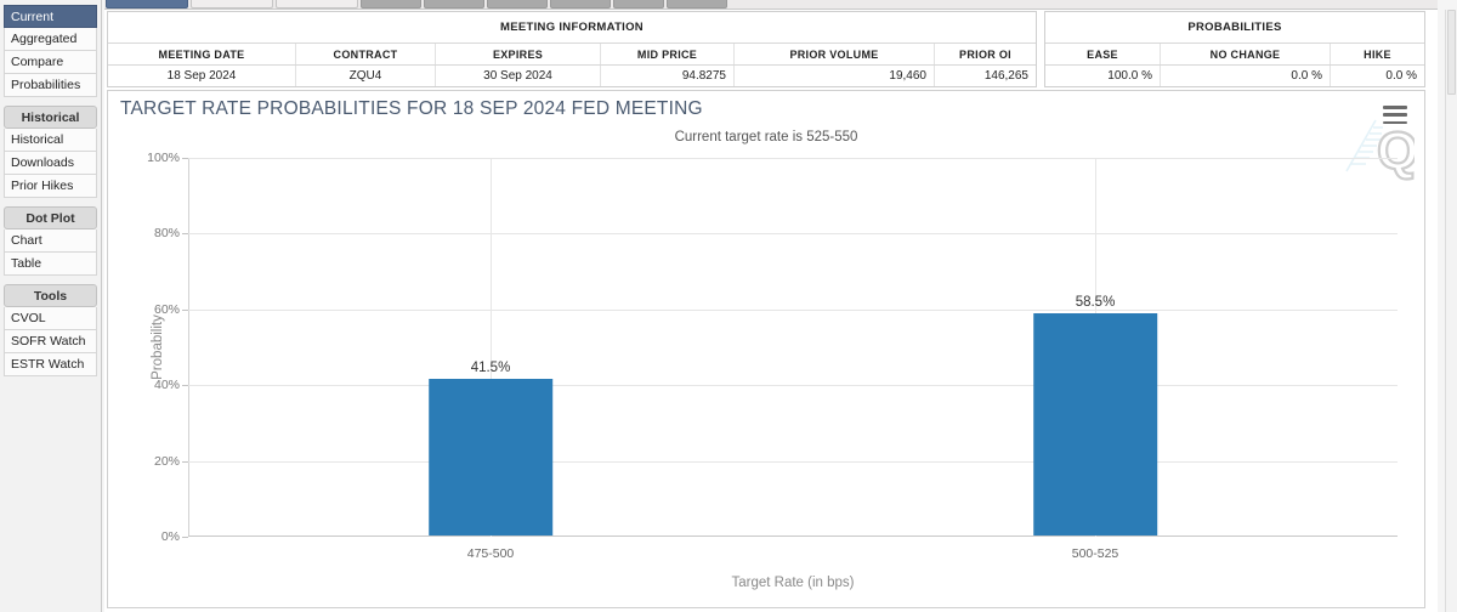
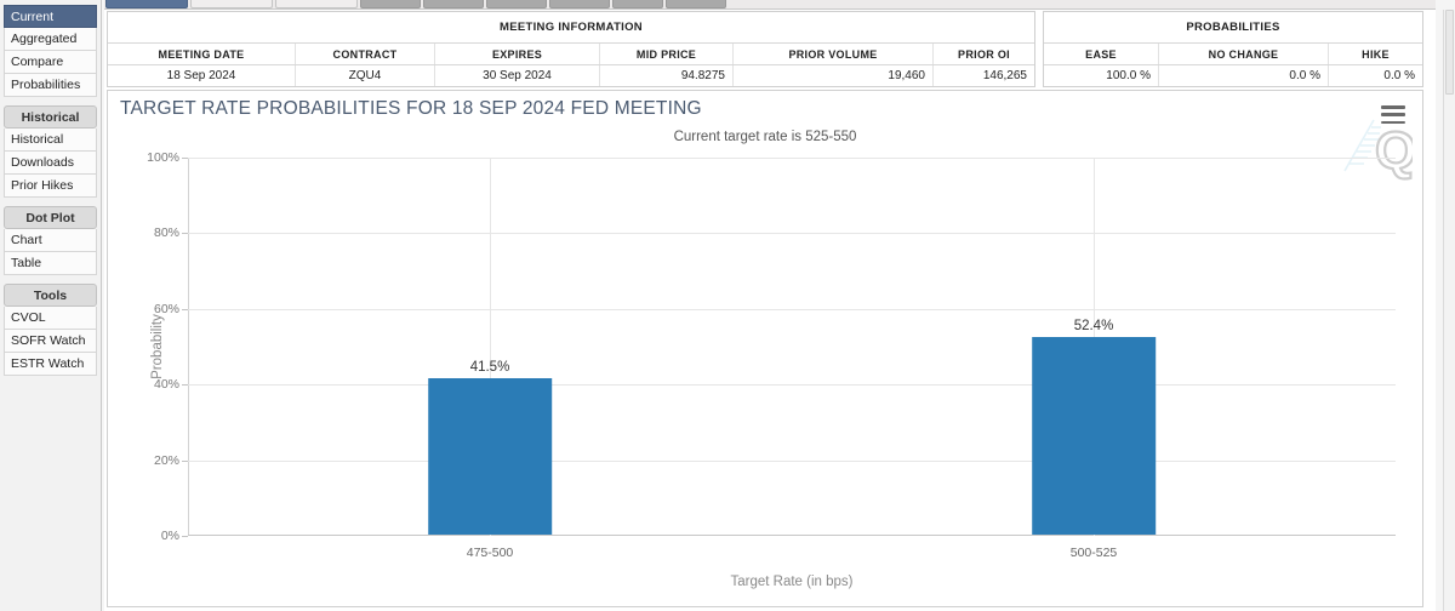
500-525: 58.5% -> 52.4%
